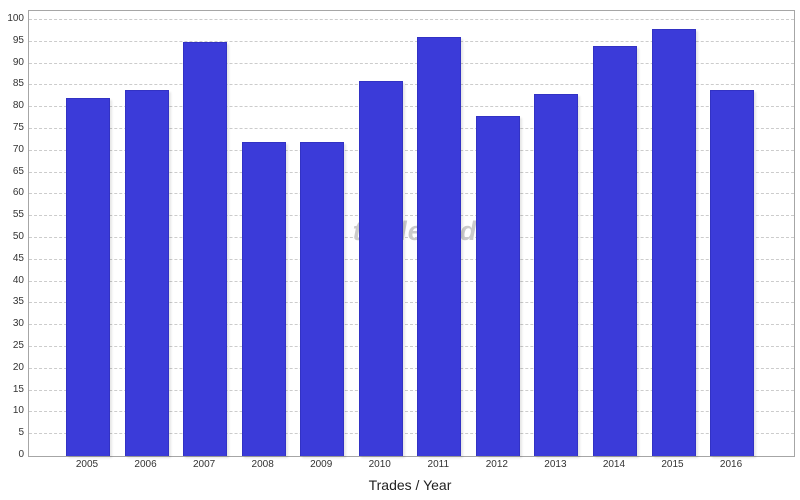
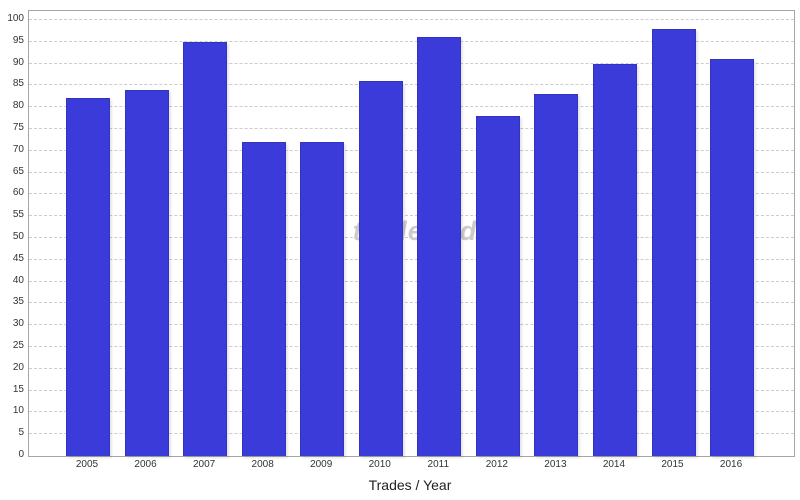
2014: 94 -> 90
2016: 84 -> 91
